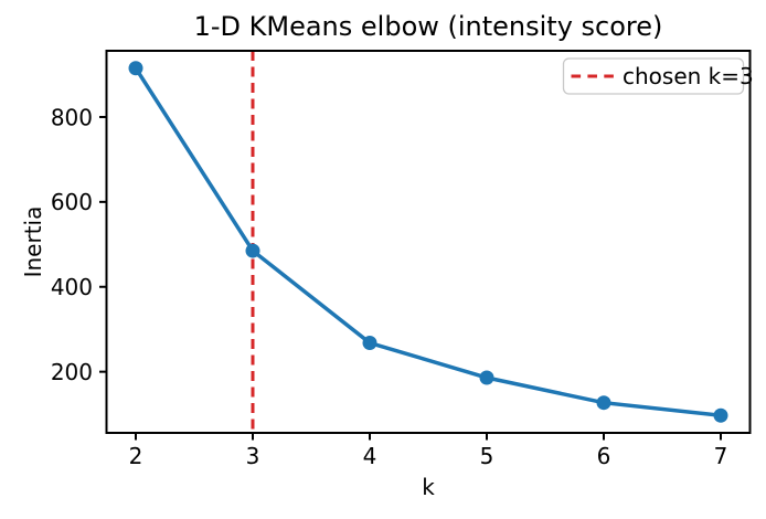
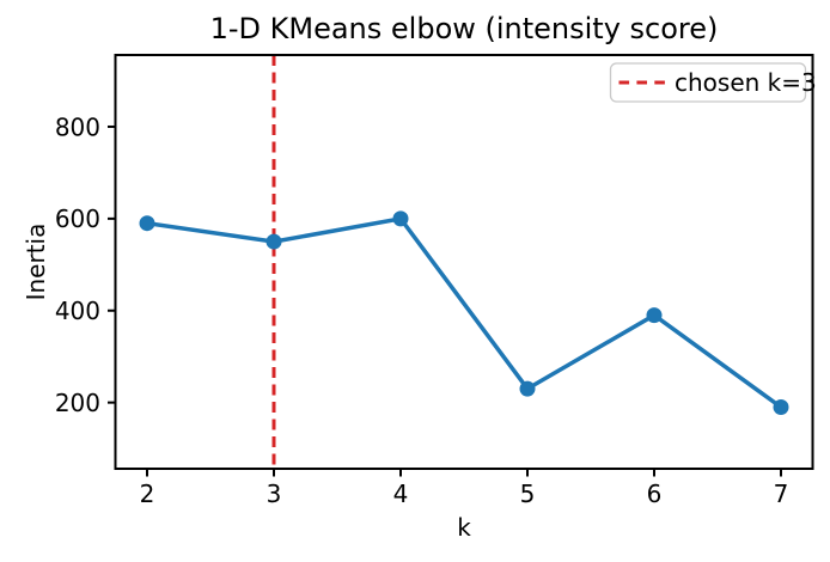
2: 920 -> 590
3: 480 -> 550
4: 270 -> 600
5: 190 -> 230
6: 130 -> 390
7: 100 -> 190
